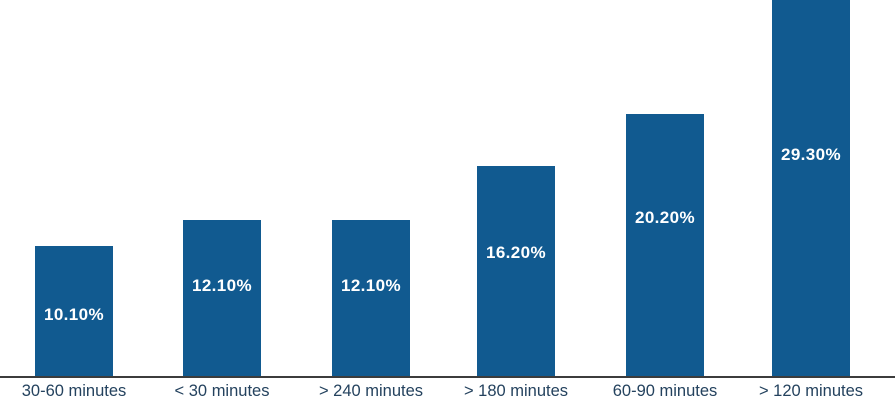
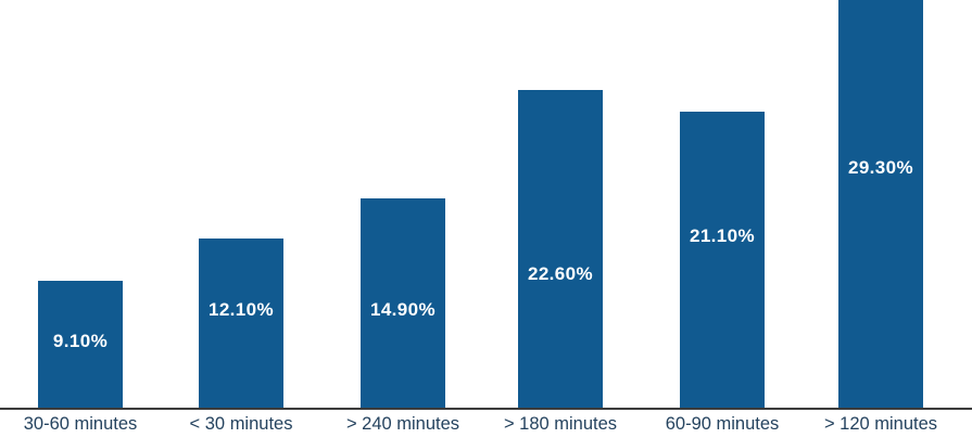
30-60 minutes: 10.10% -> 9.10%
> 240 minutes: 12.10% -> 14.90%
> 180 minutes: 16.20% -> 22.60%
60-90 minutes: 20.20% -> 21.10%
